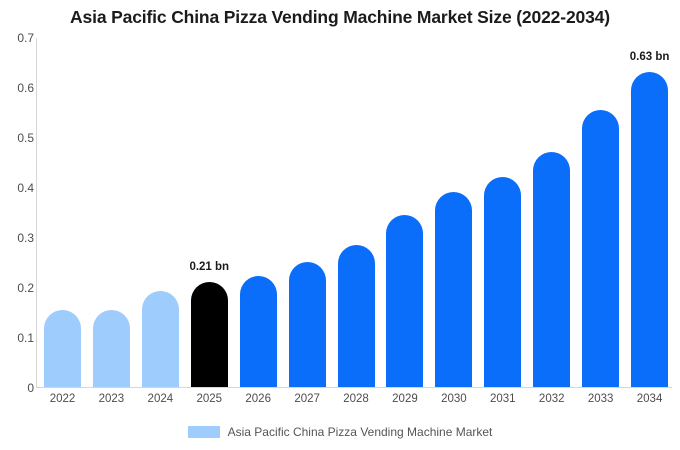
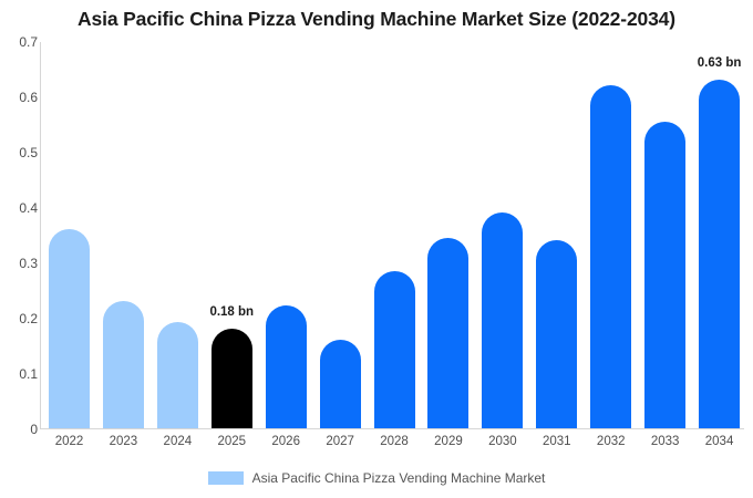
2022: 0.15 -> 0.36
2023: 0.15 -> 0.23
2025: 0.21 -> 0.18
2027: 0.25 -> 0.16
2031: 0.42 -> 0.34
2032: 0.47 -> 0.62
